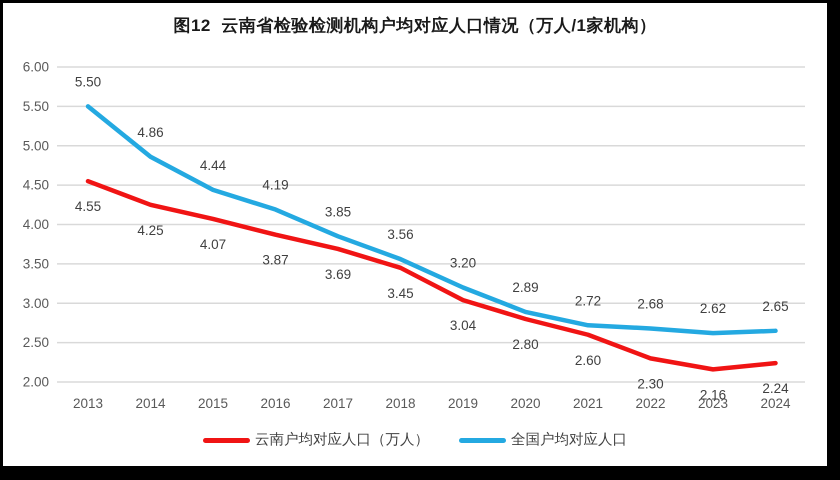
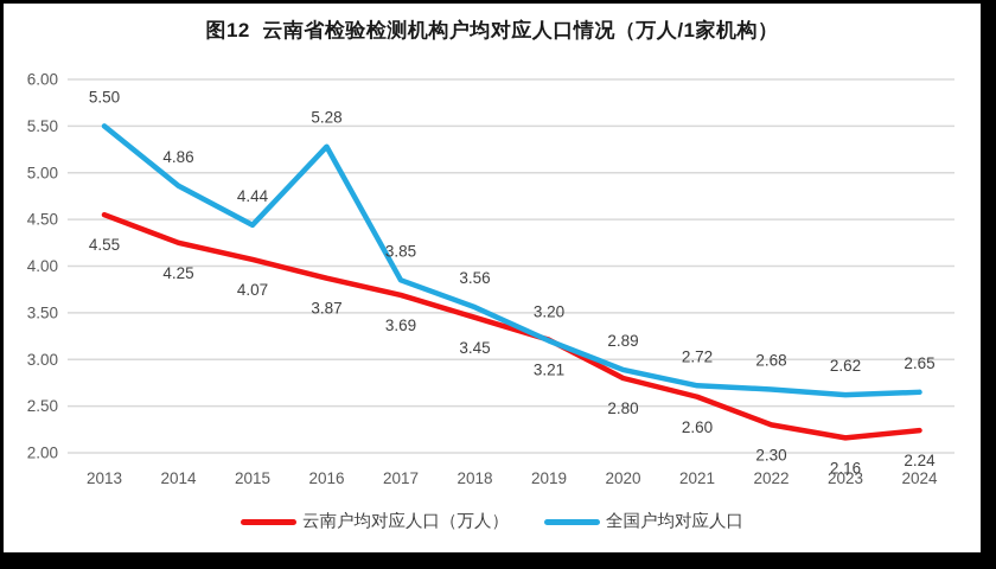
全国户均对应人口/2016: 4.19 -> 5.28
云南户均对应人口（万人）/2019: 3.04 -> 3.21
